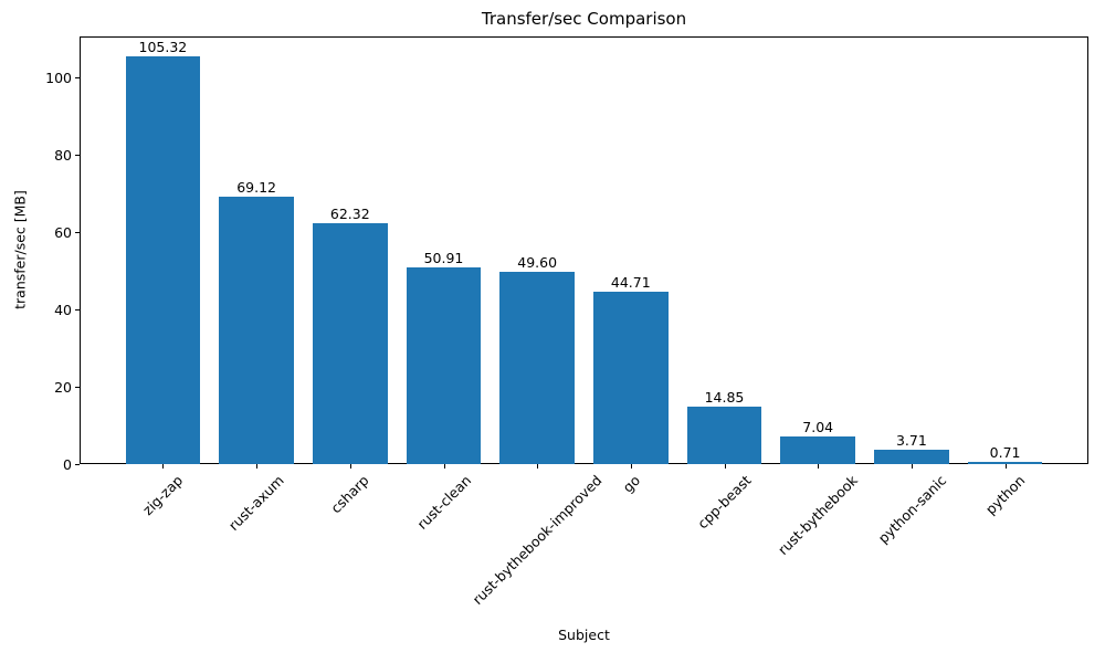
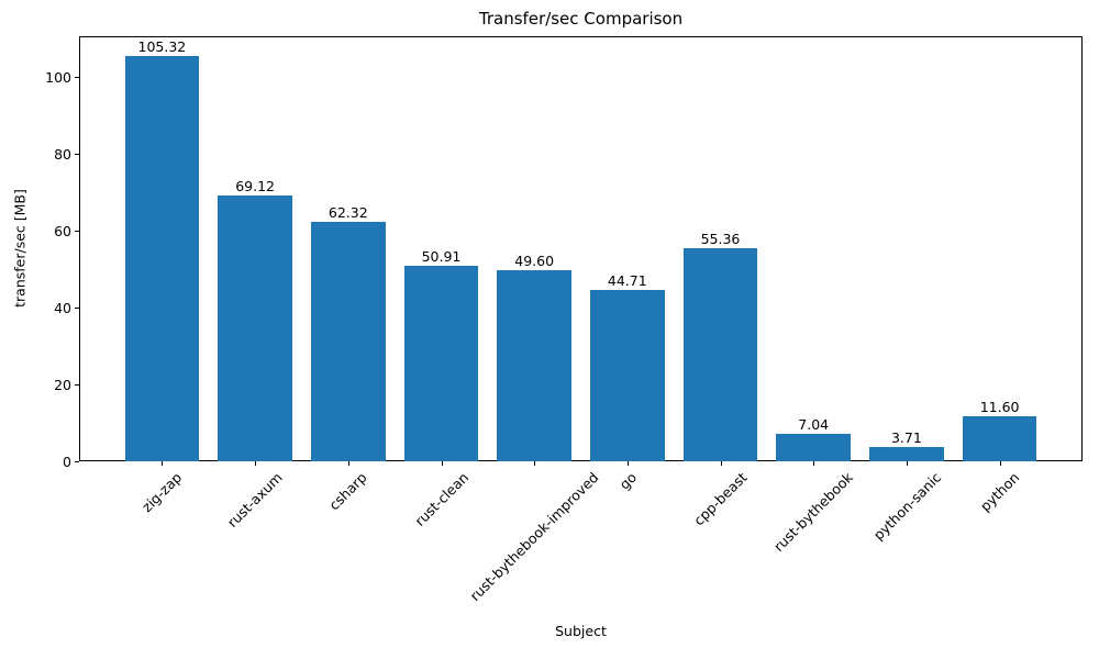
cpp-beast: 14.85 -> 55.36
python: 0.71 -> 11.60
